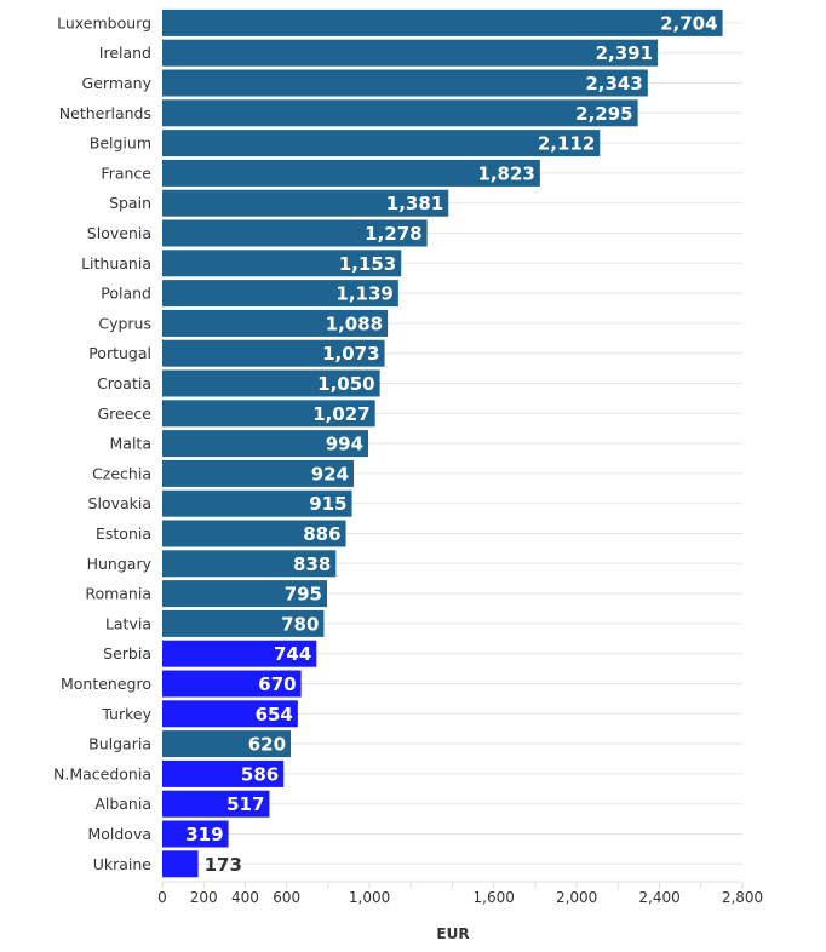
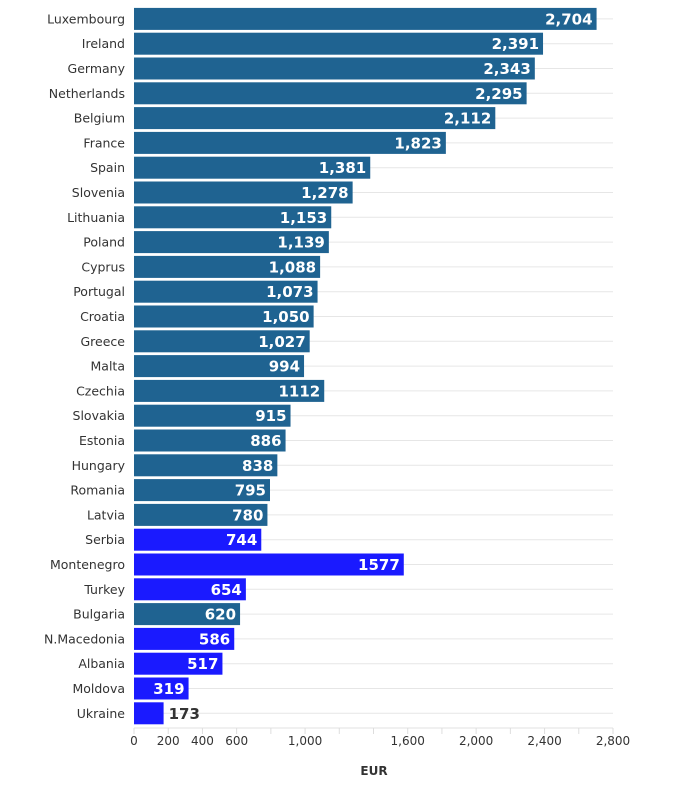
Czechia: 924 -> 1112
Montenegro: 670 -> 1577
